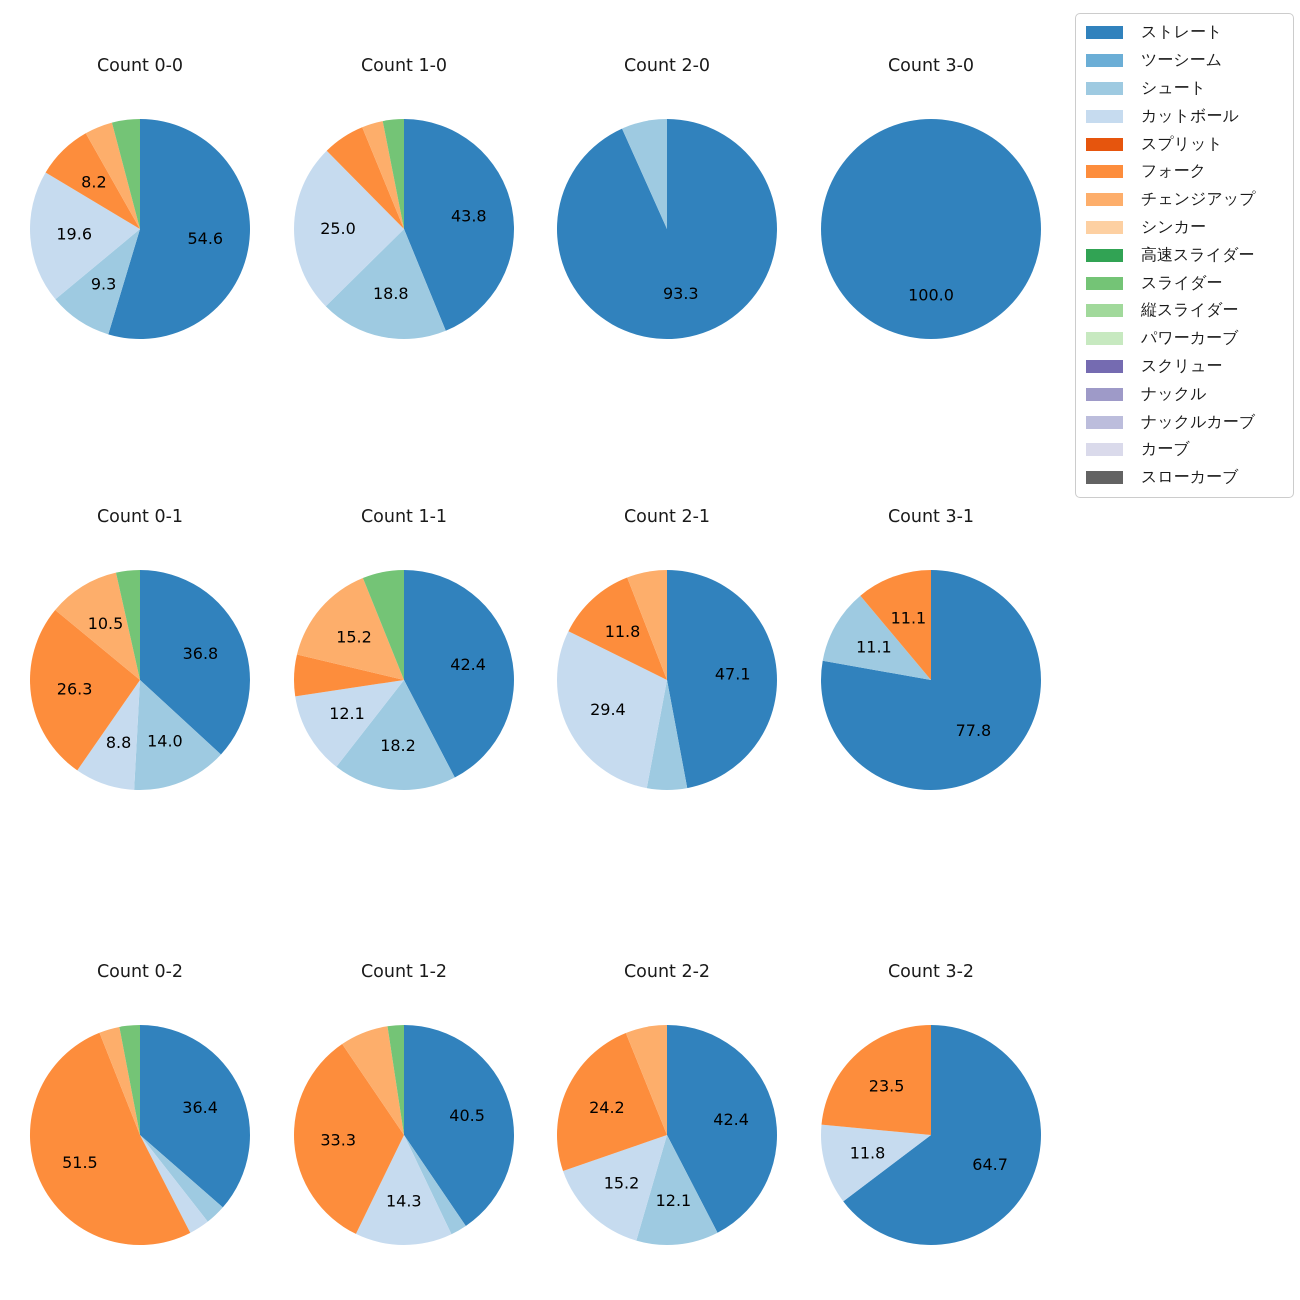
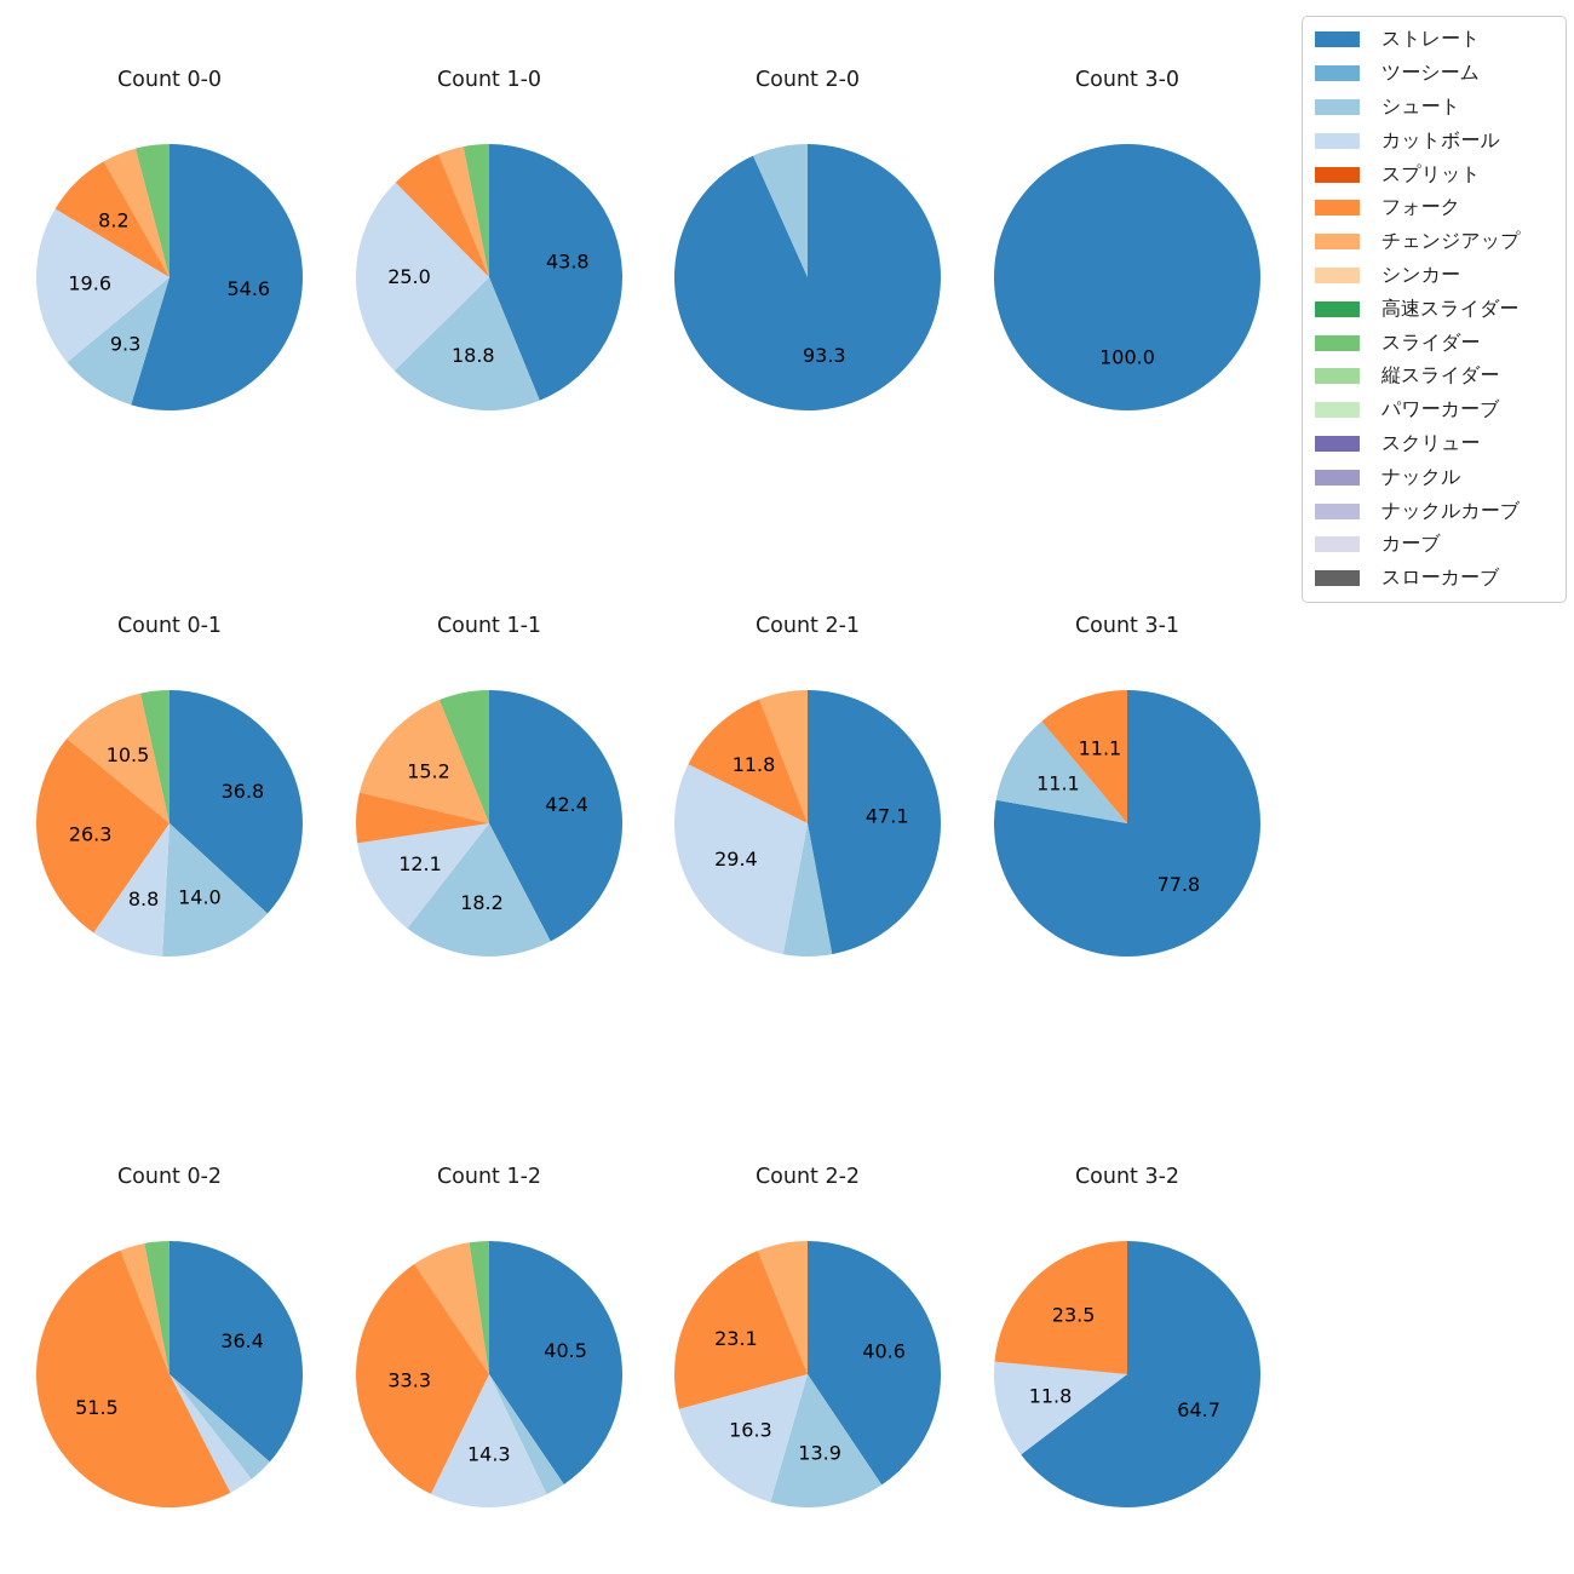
Count 2-2/ストレート: 42.4 -> 40.6
Count 2-2/シュート: 12.1 -> 13.9
Count 2-2/カットボール: 15.2 -> 16.3
Count 2-2/フォーク: 24.2 -> 23.1
